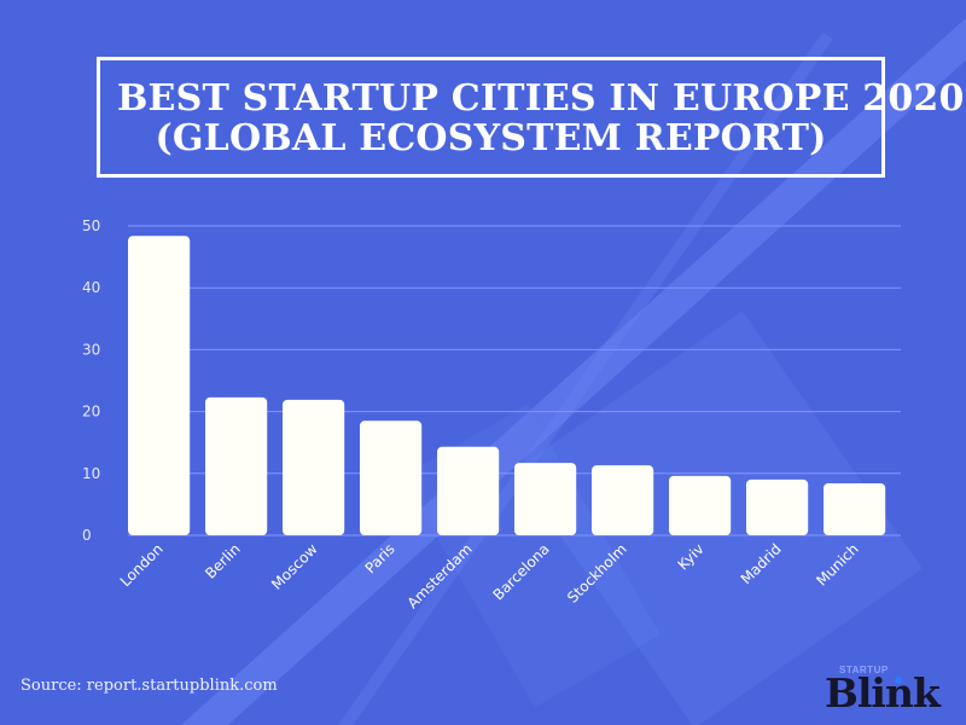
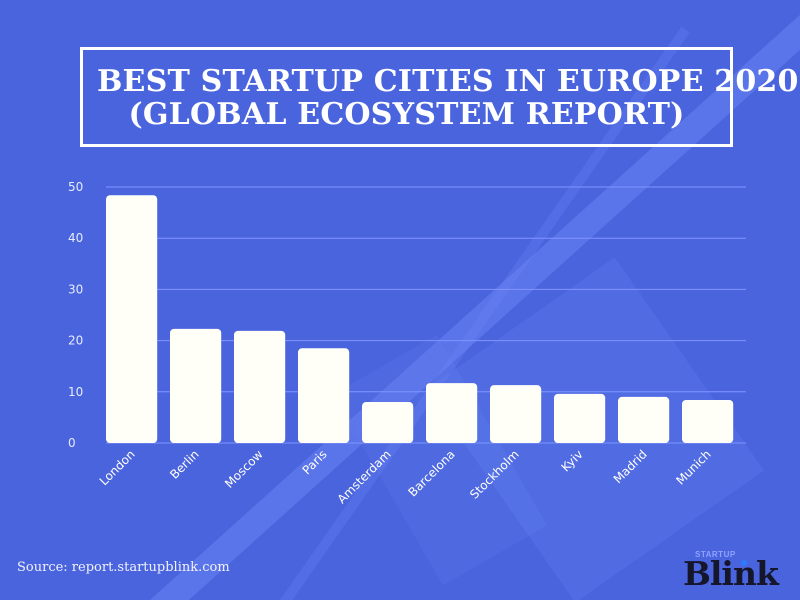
Amsterdam: 14 -> 8
